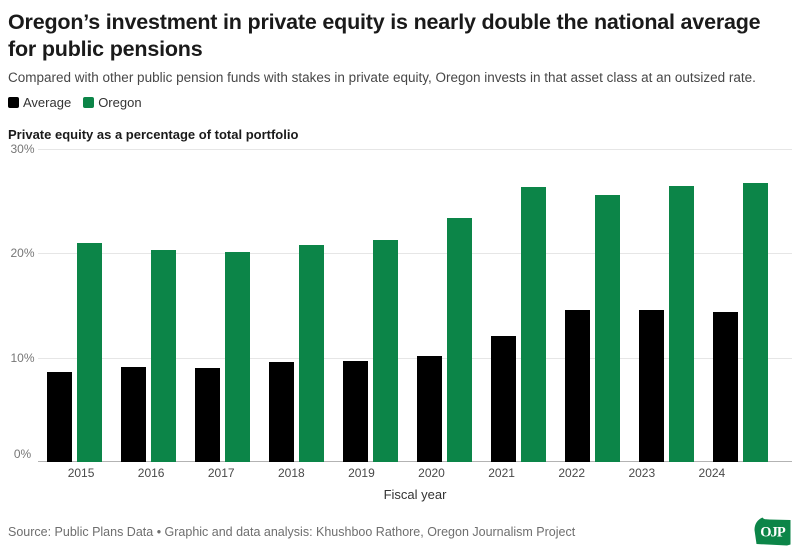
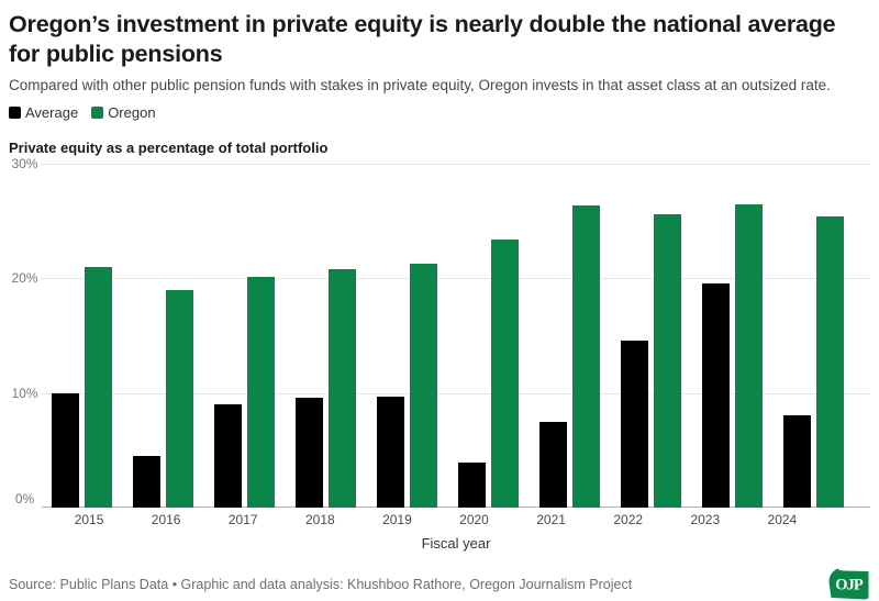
Average/2015: 8.6% -> 10.0%
Average/2016: 9.1% -> 4.5%
Oregon/2016: 20.3% -> 19.0%
Average/2020: 10.2% -> 3.9%
Average/2021: 12.1% -> 7.5%
Average/2023: 14.6% -> 19.6%
Average/2024: 14.4% -> 8.1%
Oregon/2024: 26.8% -> 25.4%
